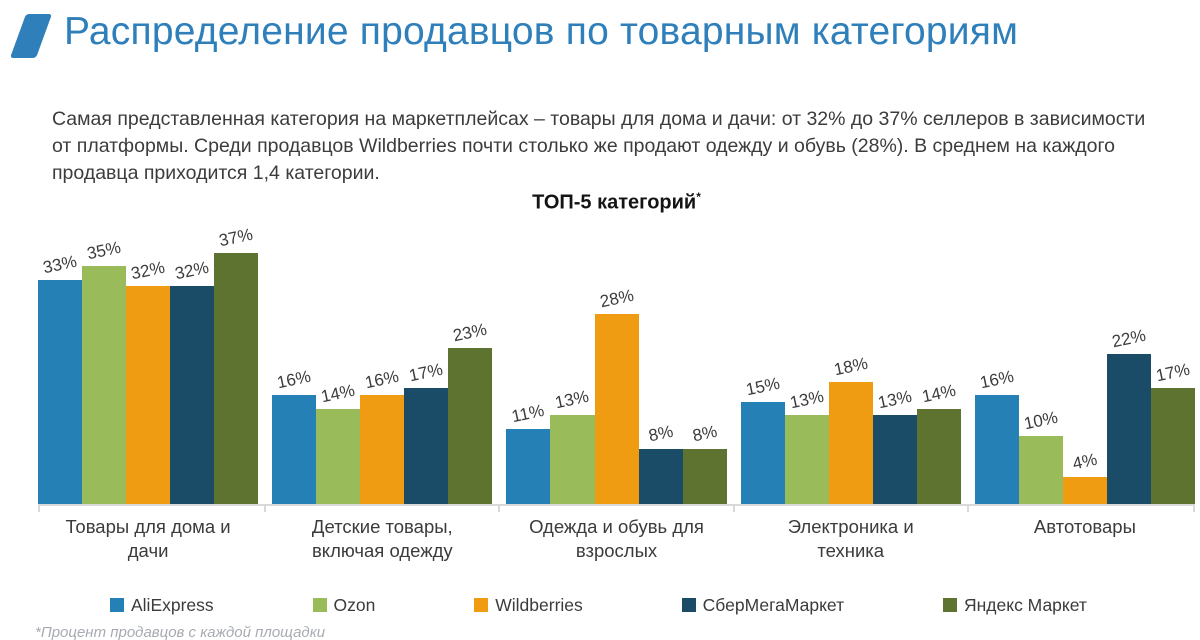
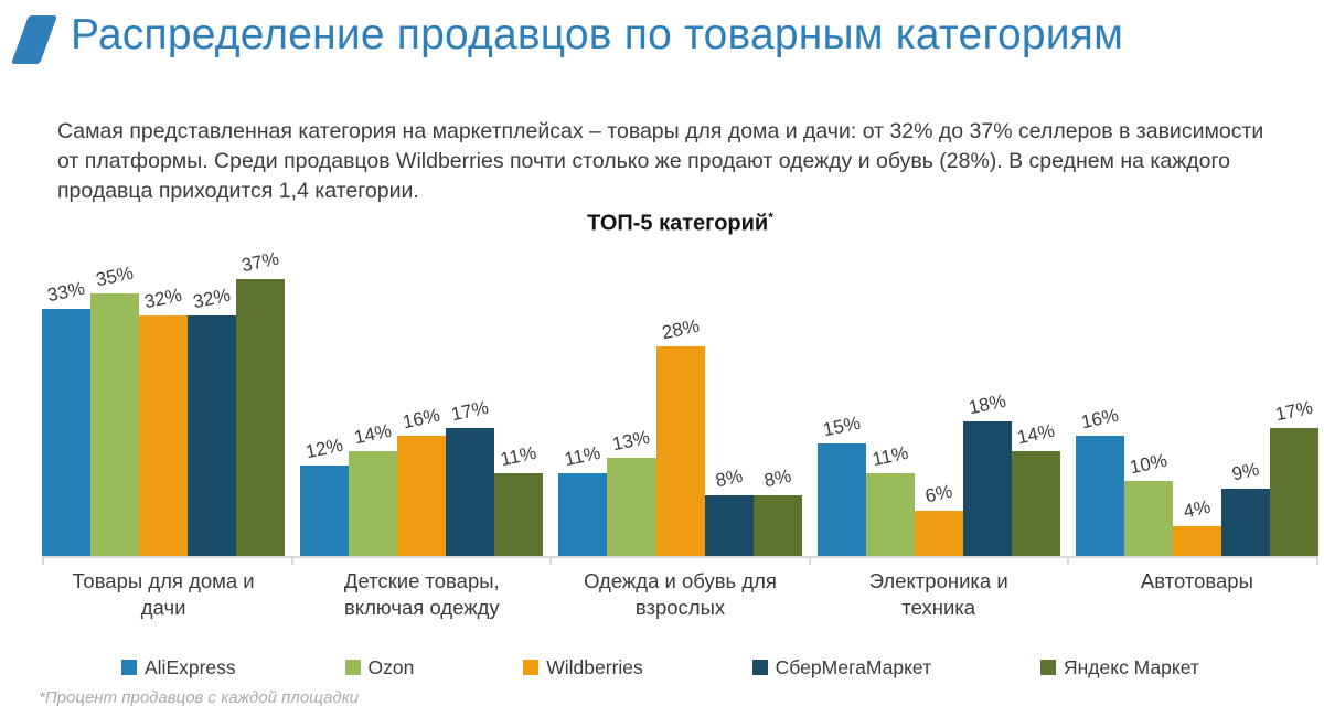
AliExpress/Детские товары, включая одежду: 16% -> 12%
Яндекс Маркет/Детские товары, включая одежду: 23% -> 11%
Ozon/Электроника и техника: 13% -> 11%
Wildberries/Электроника и техника: 18% -> 6%
СберМегаМаркет/Электроника и техника: 13% -> 18%
СберМегаМаркет/Автотовары: 22% -> 9%
